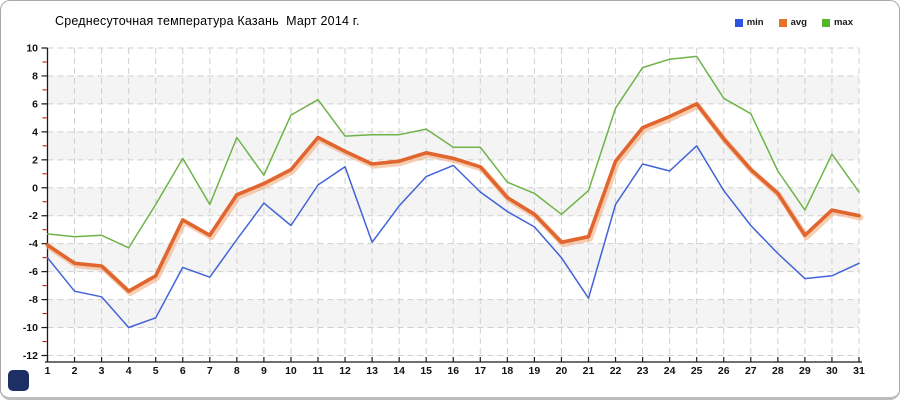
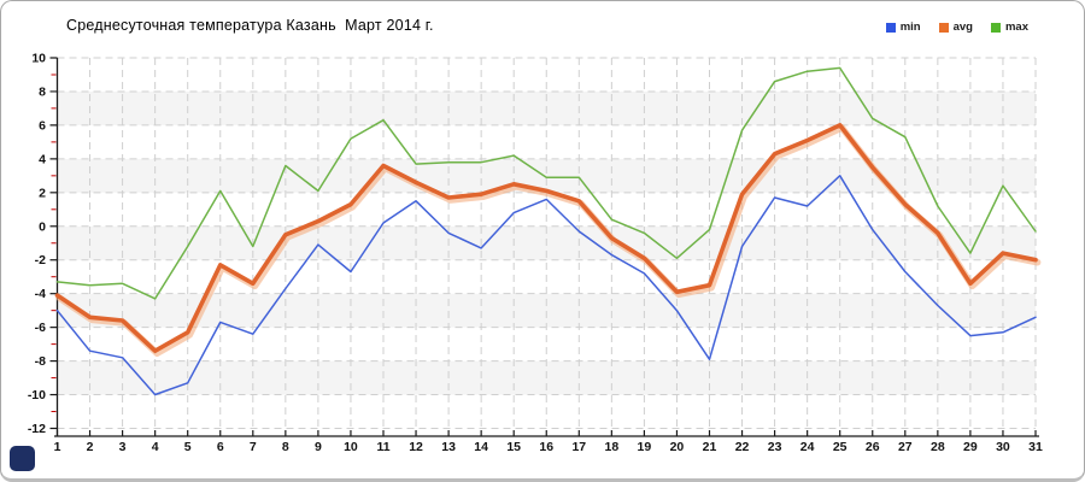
max/9: 0.9 -> 2.1
min/13: -3.9 -> -0.4
